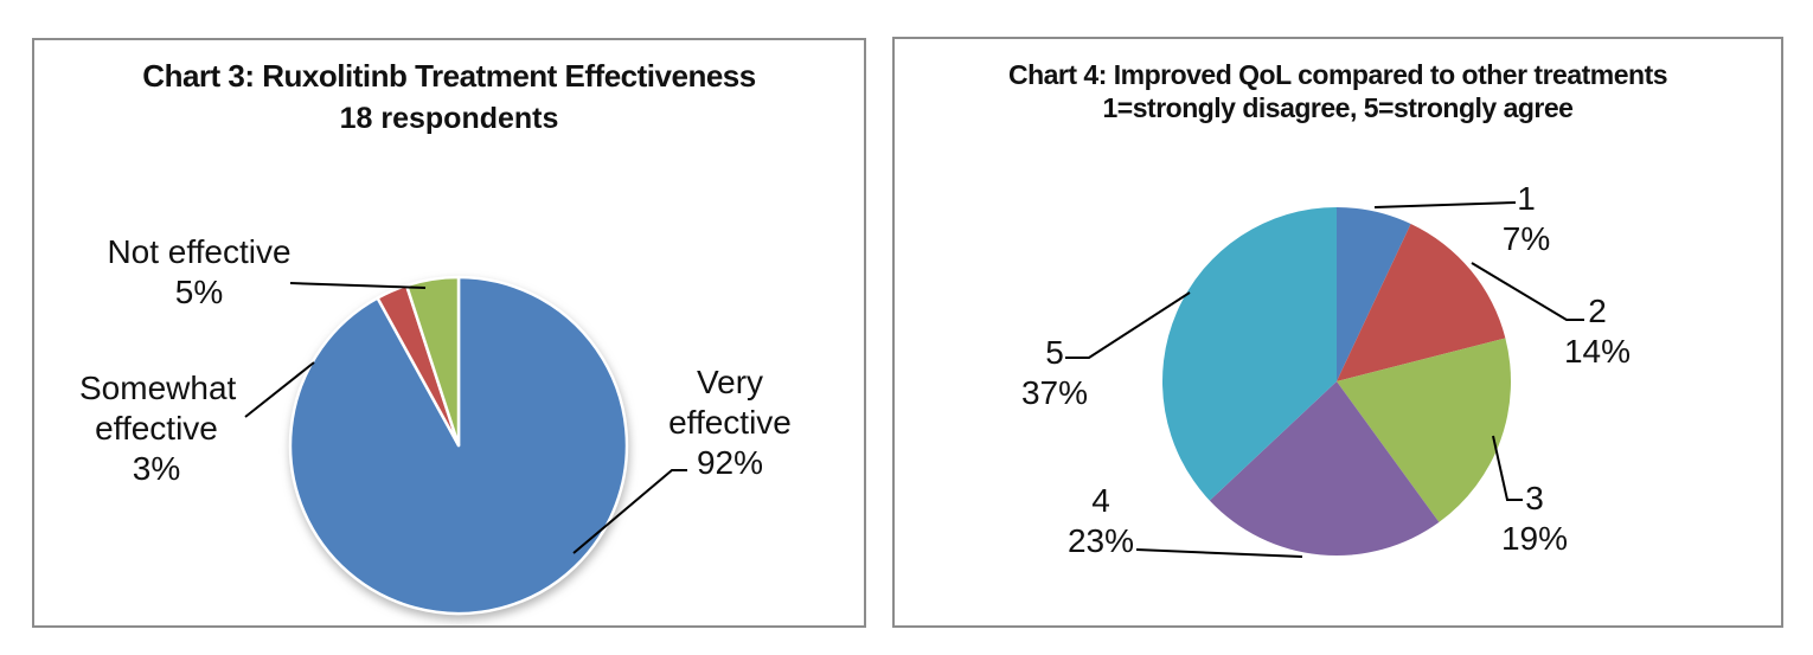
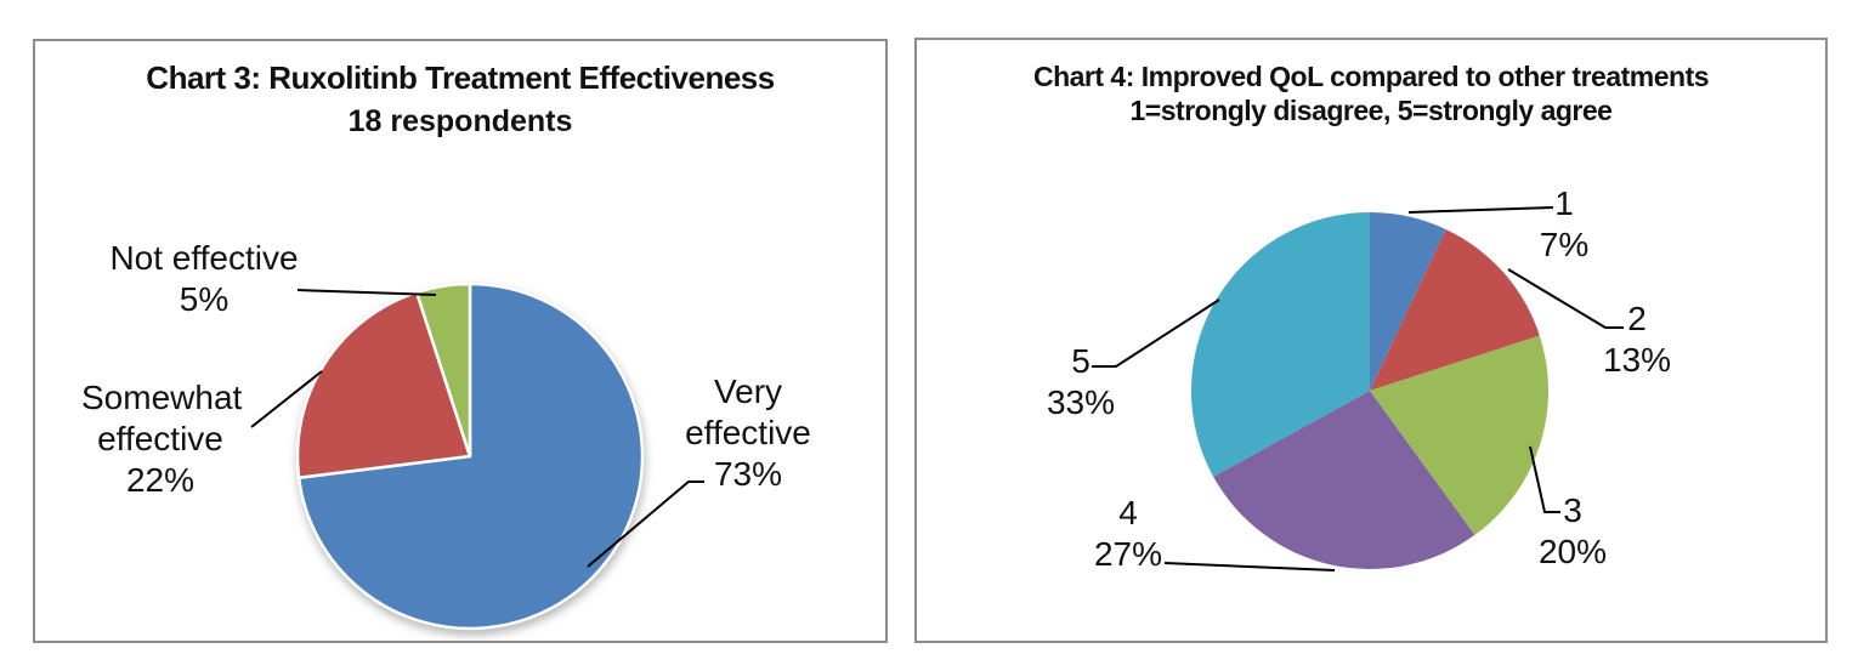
Chart 3: Ruxolitinb Treatment Effectiveness/Very effective: 92% -> 73%
Chart 3: Ruxolitinb Treatment Effectiveness/Somewhat effective: 3% -> 22%
Chart 4: Improved QoL compared to other treatments/2: 14% -> 13%
Chart 4: Improved QoL compared to other treatments/3: 19% -> 20%
Chart 4: Improved QoL compared to other treatments/4: 23% -> 27%
Chart 4: Improved QoL compared to other treatments/5: 37% -> 33%
